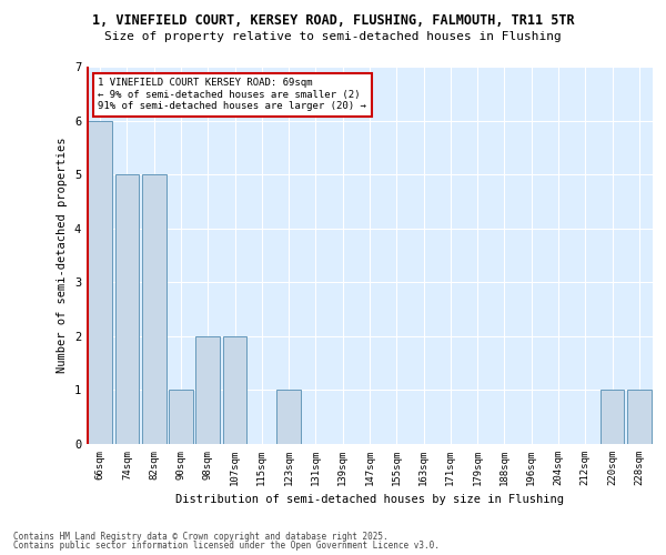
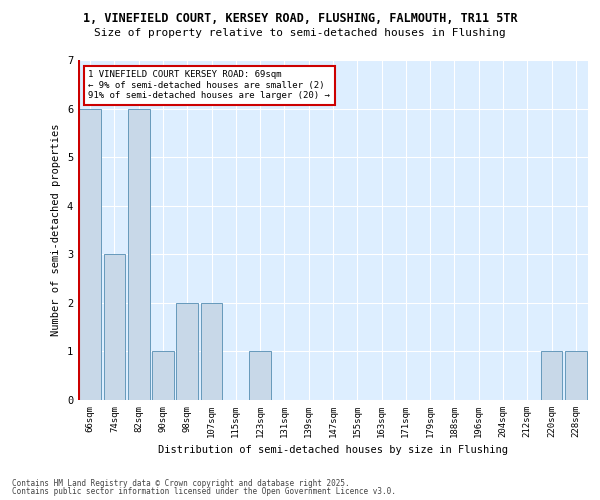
74sqm: 5 -> 3
82sqm: 5 -> 6
